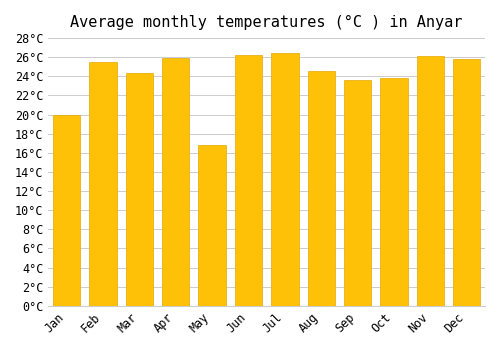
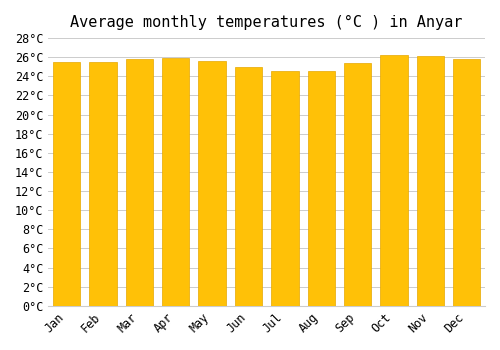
Jan: 20.0°C -> 25.5°C
Mar: 24.4°C -> 25.8°C
May: 16.8°C -> 25.6°C
Jun: 26.2°C -> 25.0°C
Jul: 26.4°C -> 24.6°C
Sep: 23.6°C -> 25.4°C
Oct: 23.8°C -> 26.2°C
